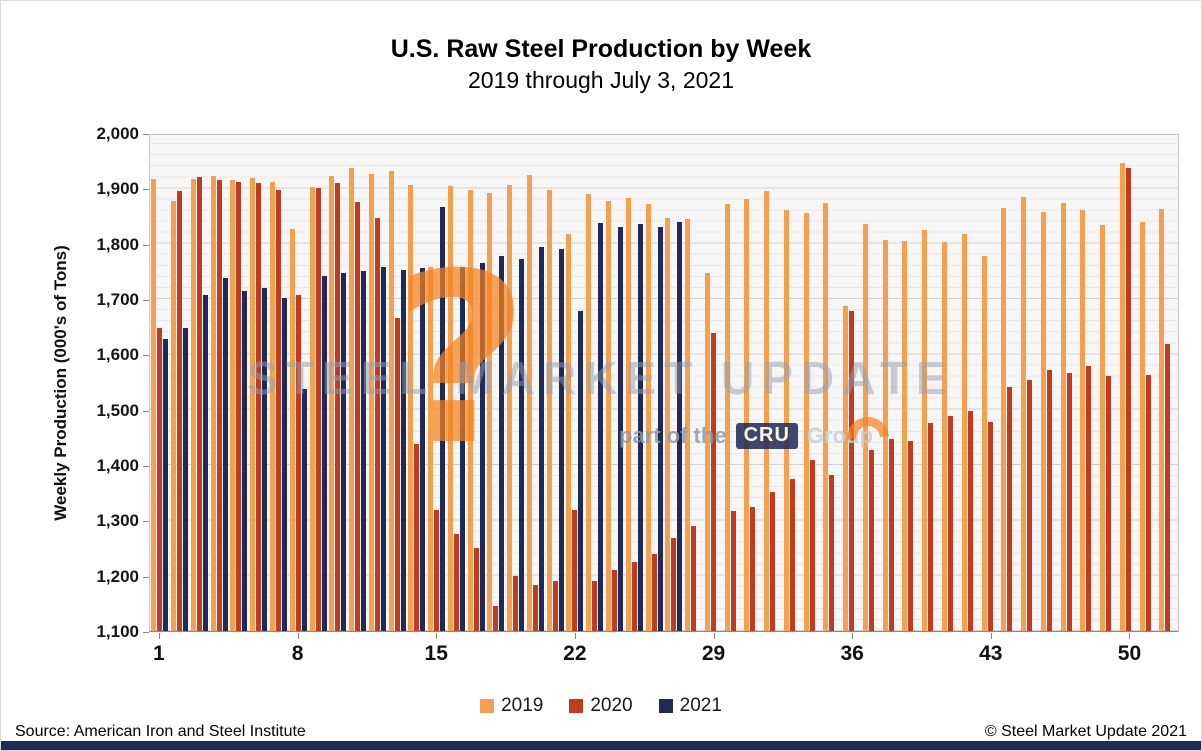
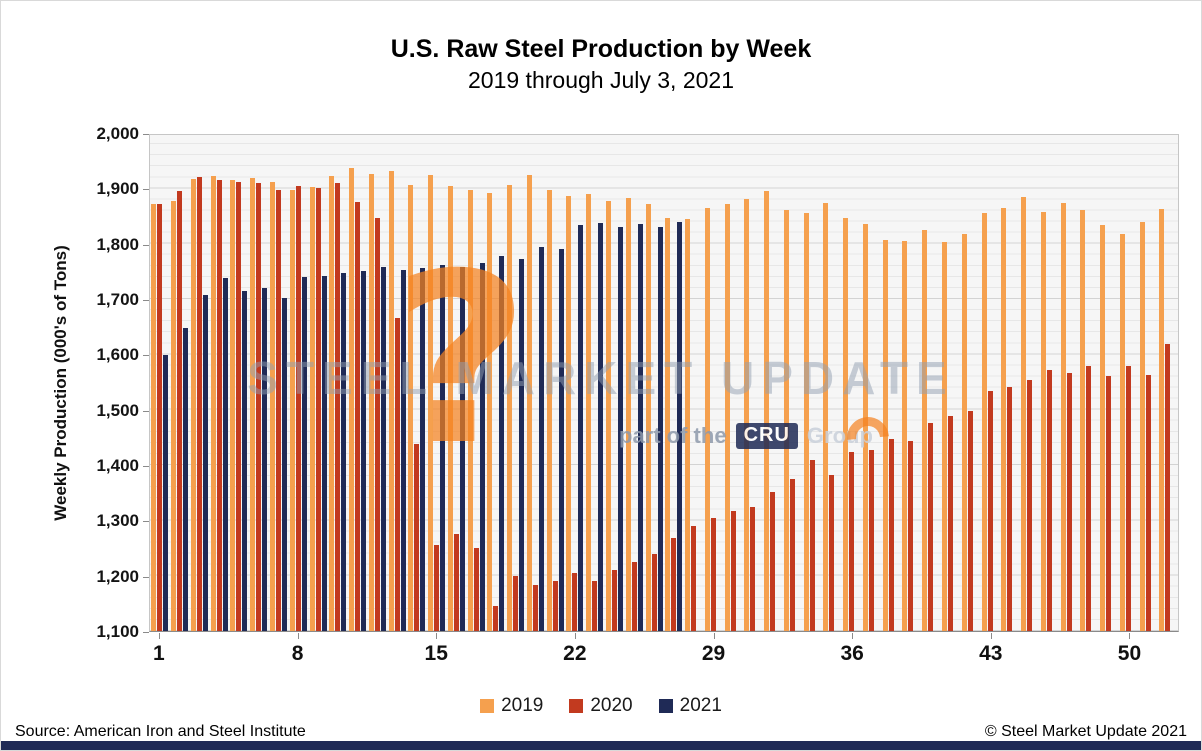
2019/1: 1920 -> 1880
2020/1: 1650 -> 1880
2021/1: 1630 -> 1600
2019/8: 1830 -> 1900
2020/8: 1710 -> 1910
2021/8: 1540 -> 1740
2019/15: 1760 -> 1930
2020/15: 1320 -> 1260
2021/15: 1870 -> 1760
2019/22: 1820 -> 1890
2020/22: 1320 -> 1200
2021/22: 1680 -> 1840
2019/29: 1750 -> 1870
2020/29: 1640 -> 1300
2019/36: 1690 -> 1850
2020/36: 1680 -> 1420
2019/43: 1780 -> 1860
2020/43: 1480 -> 1540
2019/50: 1950 -> 1820
2020/50: 1940 -> 1580
